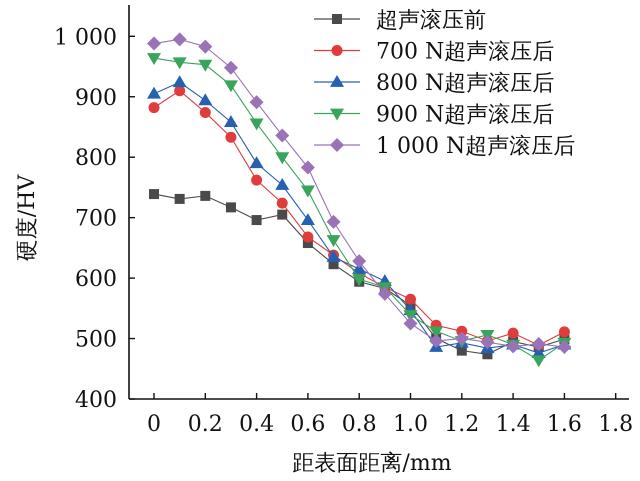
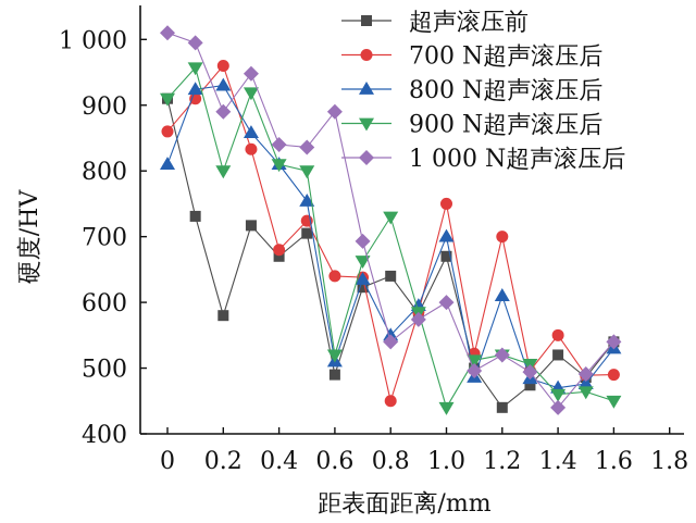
超声滚压前/0: 740 -> 910
700 N超声滚压后/0: 880 -> 860
800 N超声滚压后/0: 900 -> 810
900 N超声滚压后/0: 960 -> 910
1 000 N超声滚压后/0: 990 -> 1010
超声滚压前/0.2: 740 -> 580
700 N超声滚压后/0.2: 870 -> 960
800 N超声滚压后/0.2: 890 -> 930
900 N超声滚压后/0.2: 950 -> 800
1 000 N超声滚压后/0.2: 980 -> 890
超声滚压前/0.4: 700 -> 670
700 N超声滚压后/0.4: 760 -> 680
800 N超声滚压后/0.4: 790 -> 810
900 N超声滚压后/0.4: 860 -> 810
1 000 N超声滚压后/0.4: 890 -> 840
超声滚压前/0.6: 660 -> 490
700 N超声滚压后/0.6: 670 -> 640
800 N超声滚压后/0.6: 700 -> 510
900 N超声滚压后/0.6: 740 -> 520
1 000 N超声滚压后/0.6: 780 -> 890
超声滚压前/0.8: 590 -> 640
700 N超声滚压后/0.8: 610 -> 450
800 N超声滚压后/0.8: 620 -> 550
900 N超声滚压后/0.8: 600 -> 730
1 000 N超声滚压后/0.8: 630 -> 540
超声滚压前/1.0: 560 -> 670
700 N超声滚压后/1.0: 560 -> 750
800 N超声滚压后/1.0: 550 -> 700
900 N超声滚压后/1.0: 540 -> 440
1 000 N超声滚压后/1.0: 520 -> 600
超声滚压前/1.2: 480 -> 440
700 N超声滚压后/1.2: 510 -> 700
800 N超声滚压后/1.2: 490 -> 610
900 N超声滚压后/1.2: 500 -> 520
1 000 N超声滚压后/1.2: 500 -> 520
超声滚压前/1.4: 500 -> 520
700 N超声滚压后/1.4: 510 -> 550
800 N超声滚压后/1.4: 490 -> 470
900 N超声滚压后/1.4: 490 -> 460
1 000 N超声滚压后/1.4: 490 -> 440
超声滚压前/1.6: 500 -> 540
700 N超声滚压后/1.6: 510 -> 490
800 N超声滚压后/1.6: 490 -> 530
900 N超声滚压后/1.6: 490 -> 450
1 000 N超声滚压后/1.6: 490 -> 540
